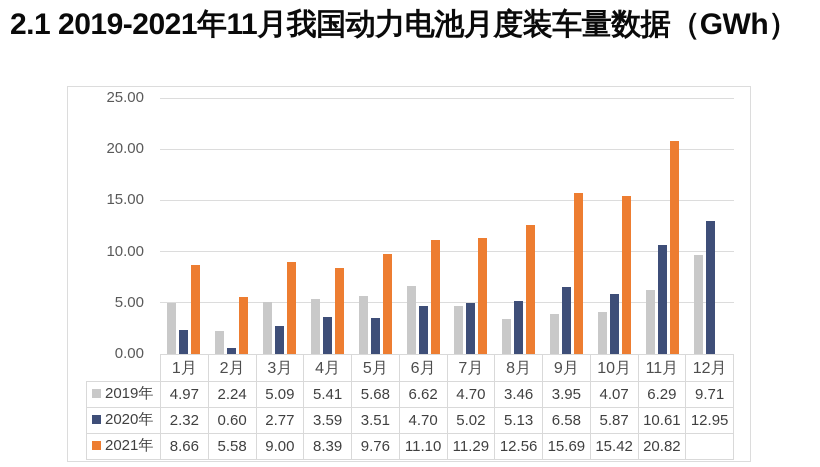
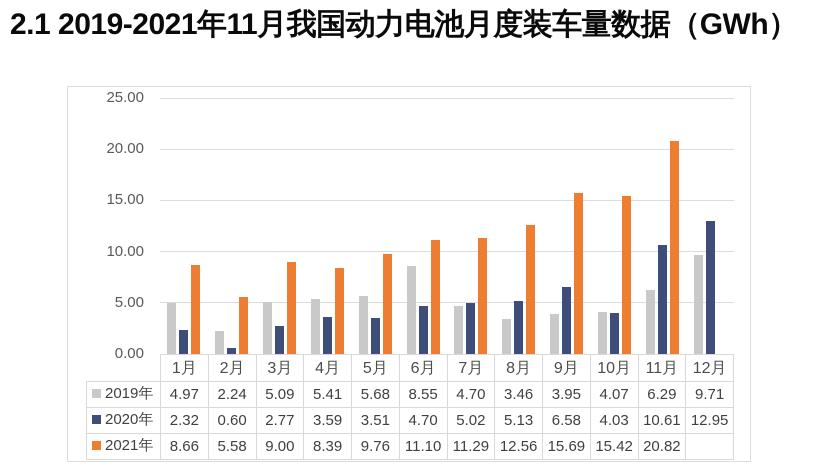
2019年/6月: 6.62 -> 8.55
2020年/10月: 5.87 -> 4.03
